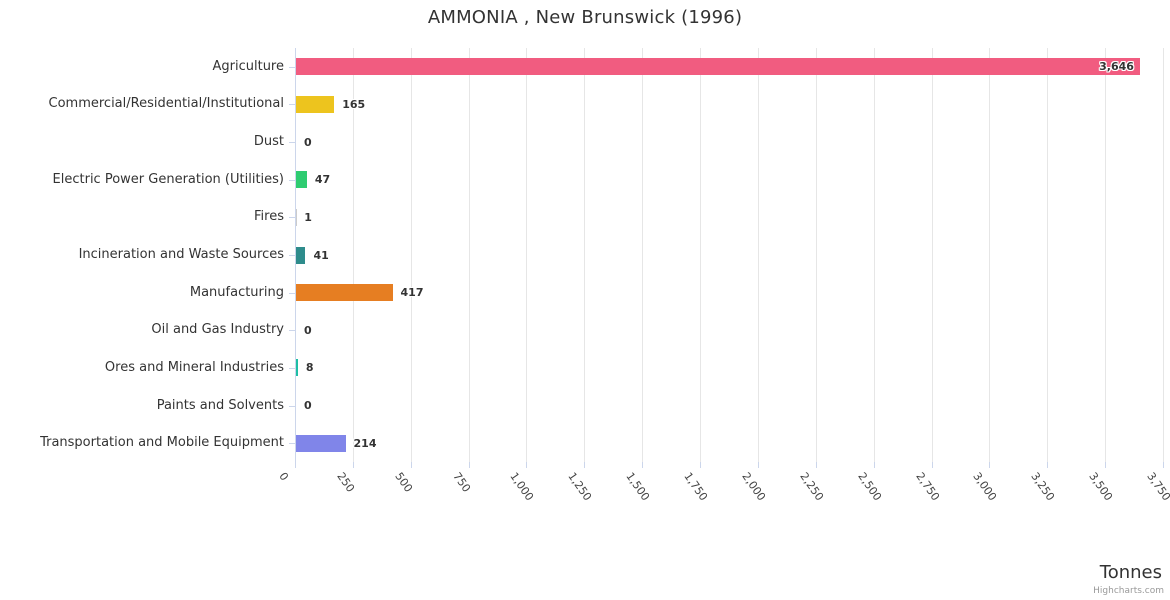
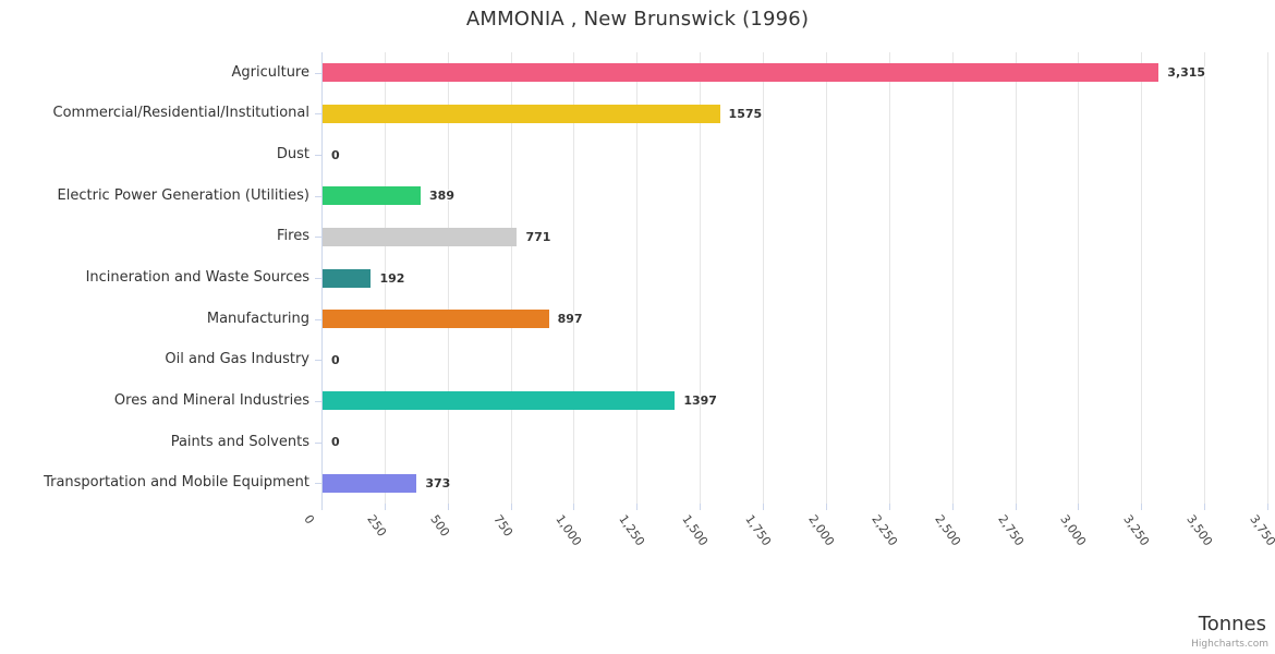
Agriculture: 3,646 -> 3,315
Commercial/Residential/Institutional: 165 -> 1575
Electric Power Generation (Utilities): 47 -> 389
Fires: 1 -> 771
Incineration and Waste Sources: 41 -> 192
Manufacturing: 417 -> 897
Ores and Mineral Industries: 8 -> 1397
Transportation and Mobile Equipment: 214 -> 373
